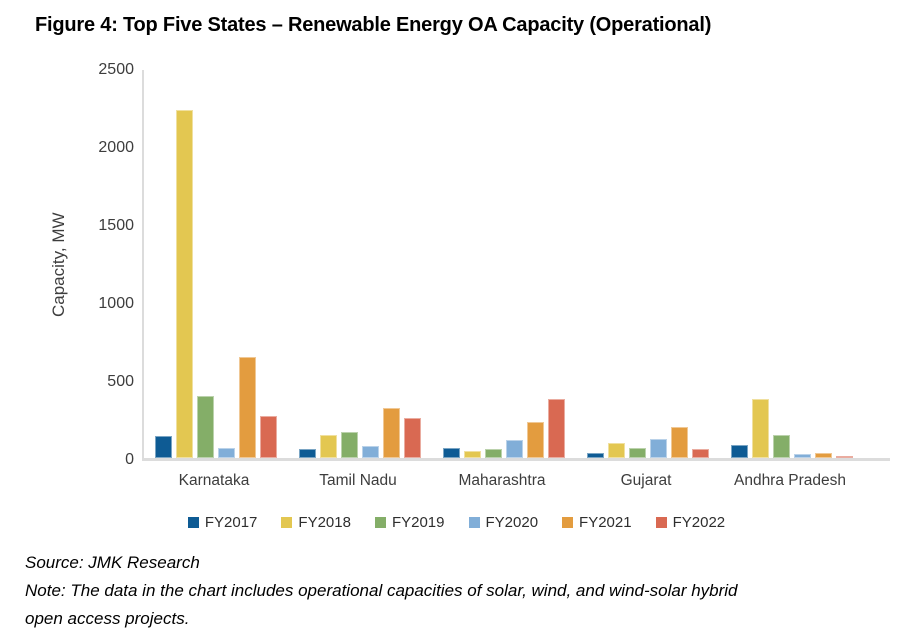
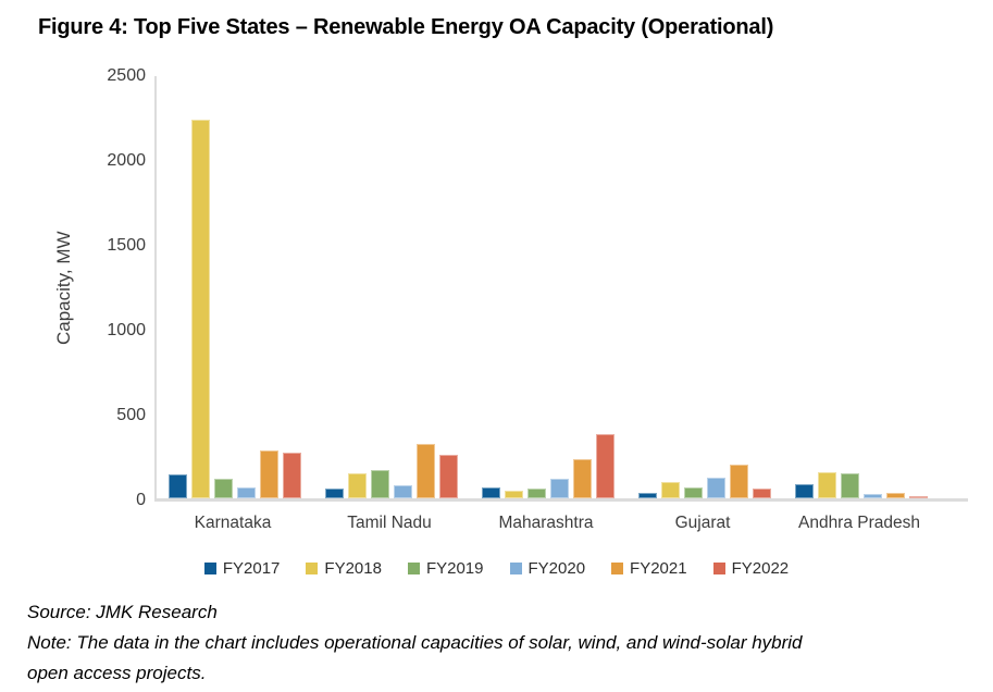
FY2019/Karnataka: 400 -> 120
FY2021/Karnataka: 650 -> 280
FY2018/Andhra Pradesh: 380 -> 160
